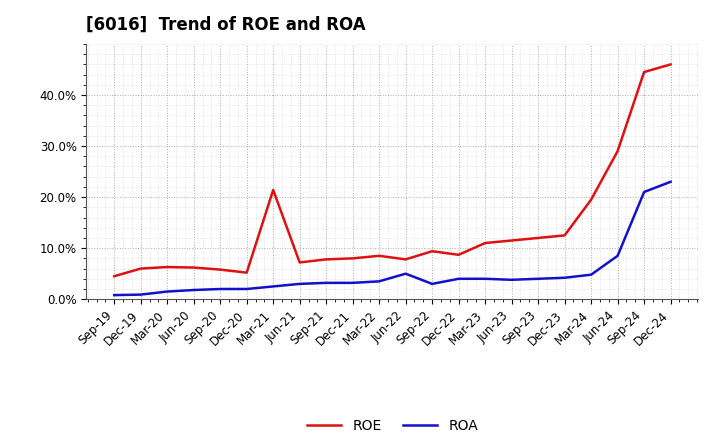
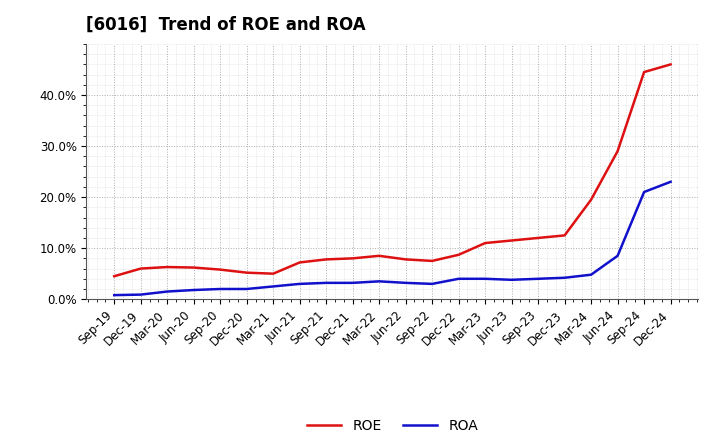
ROE/Mar-21: 21.4% -> 5.0%
ROA/Jun-22: 5.0% -> 3.2%
ROE/Sep-22: 9.4% -> 7.5%
